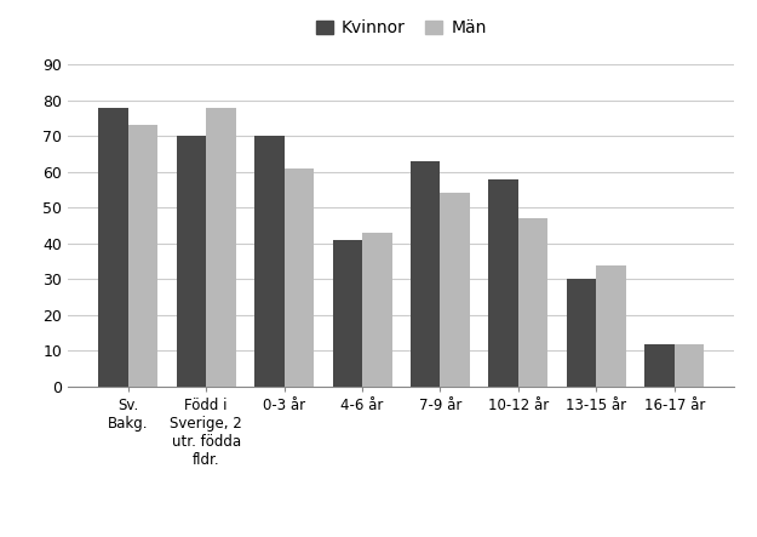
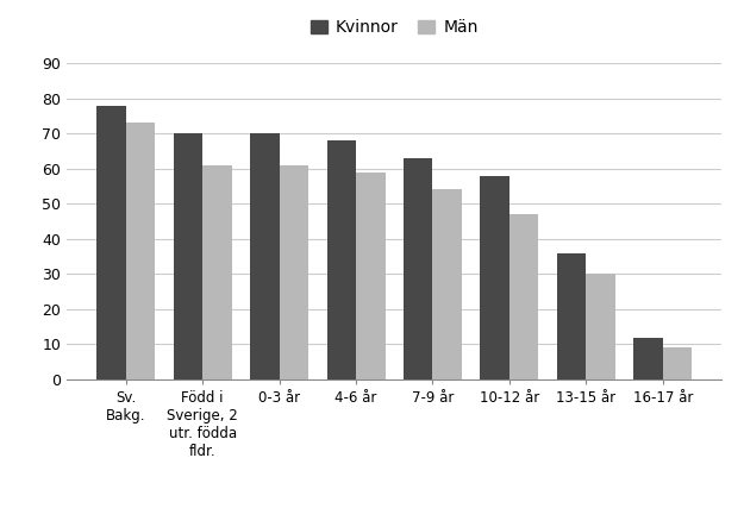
Män/Född i Sverige, 2 utr. födda fldr.: 78 -> 61
Kvinnor/4-6 år: 41 -> 68
Män/4-6 år: 43 -> 59
Kvinnor/13-15 år: 30 -> 36
Män/13-15 år: 34 -> 30
Män/16-17 år: 12 -> 9
